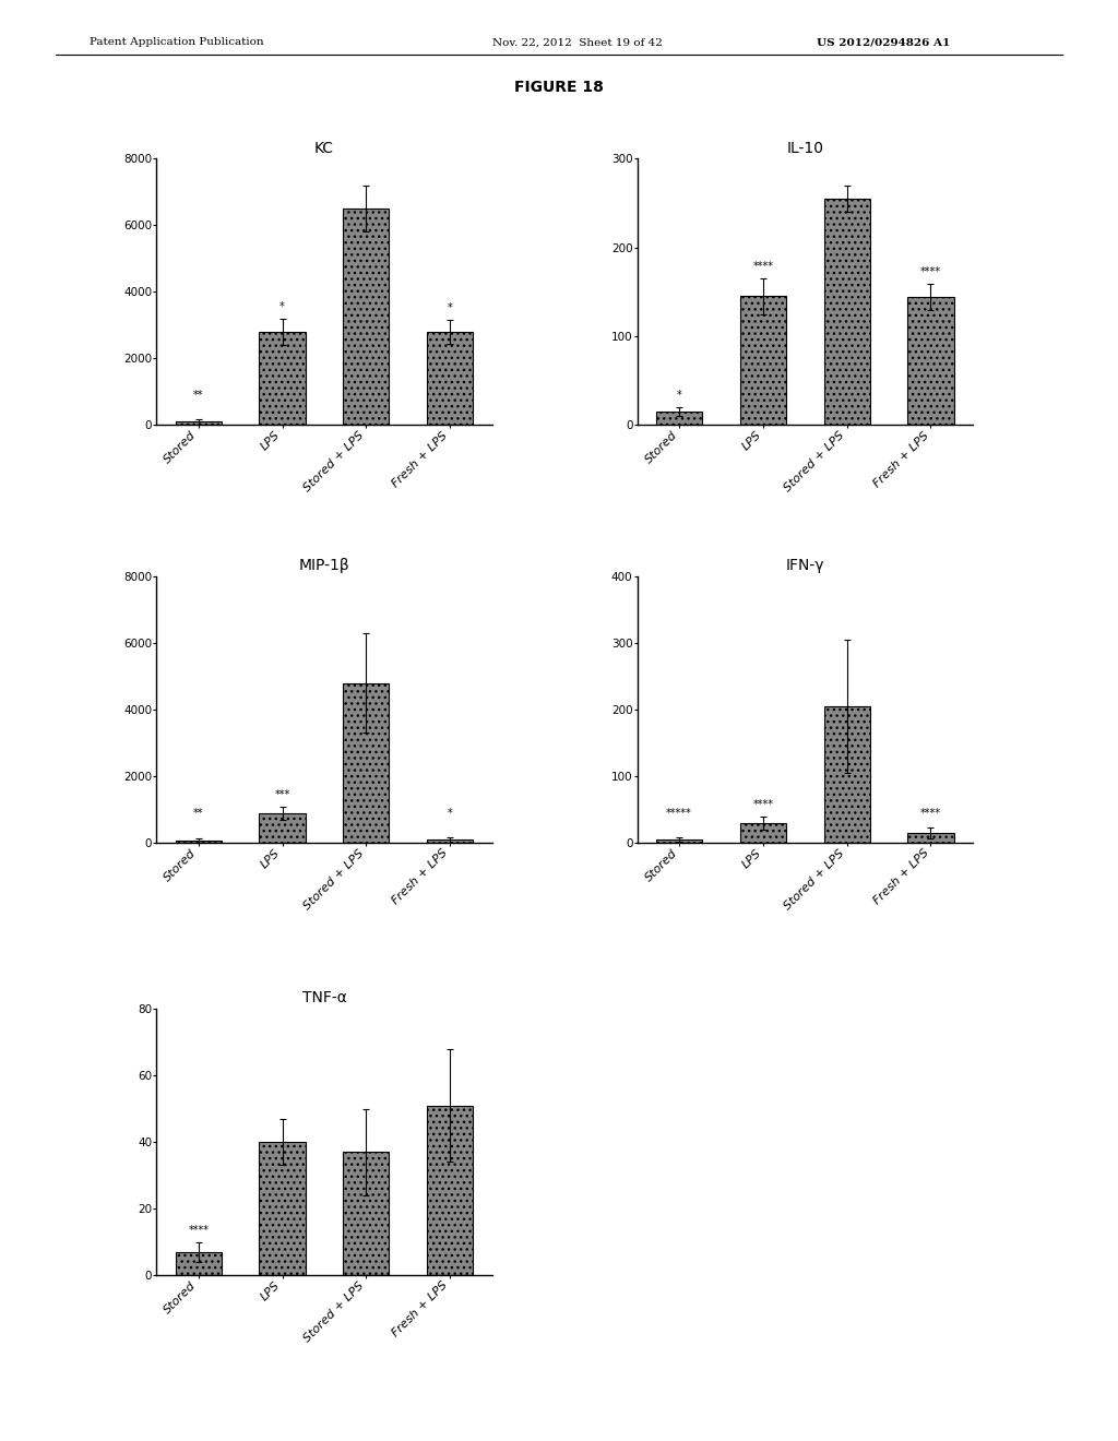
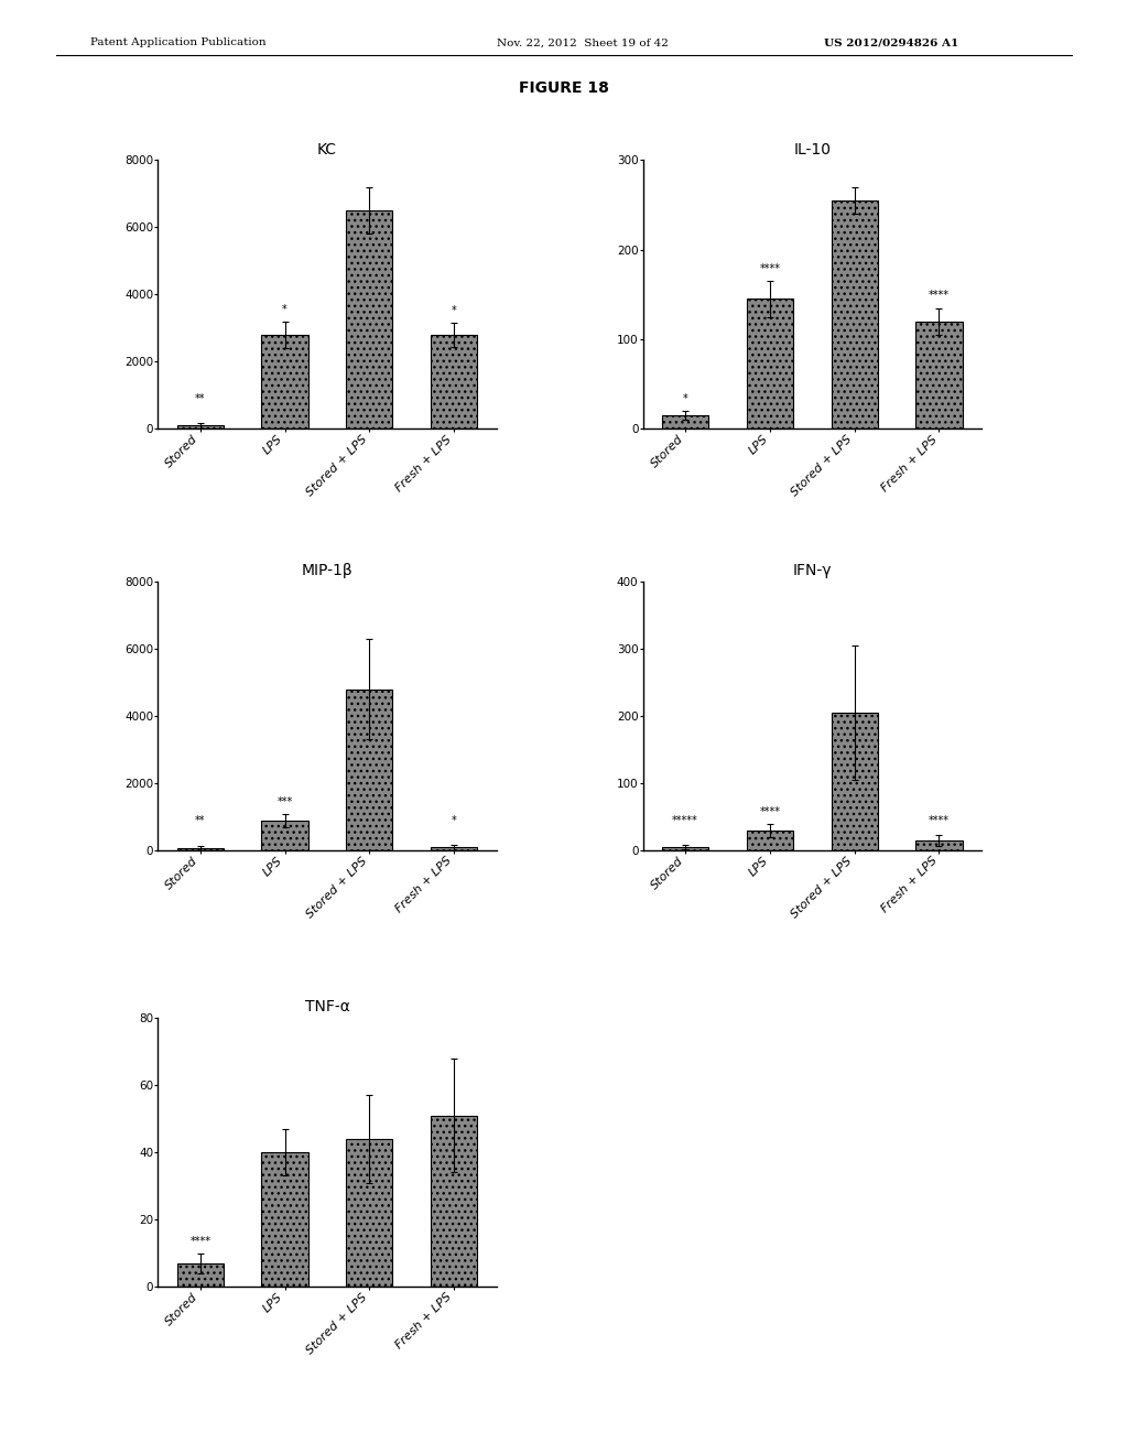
IL-10/Fresh + LPS: 144 -> 120
TNF-α/Stored + LPS: 37 -> 44
